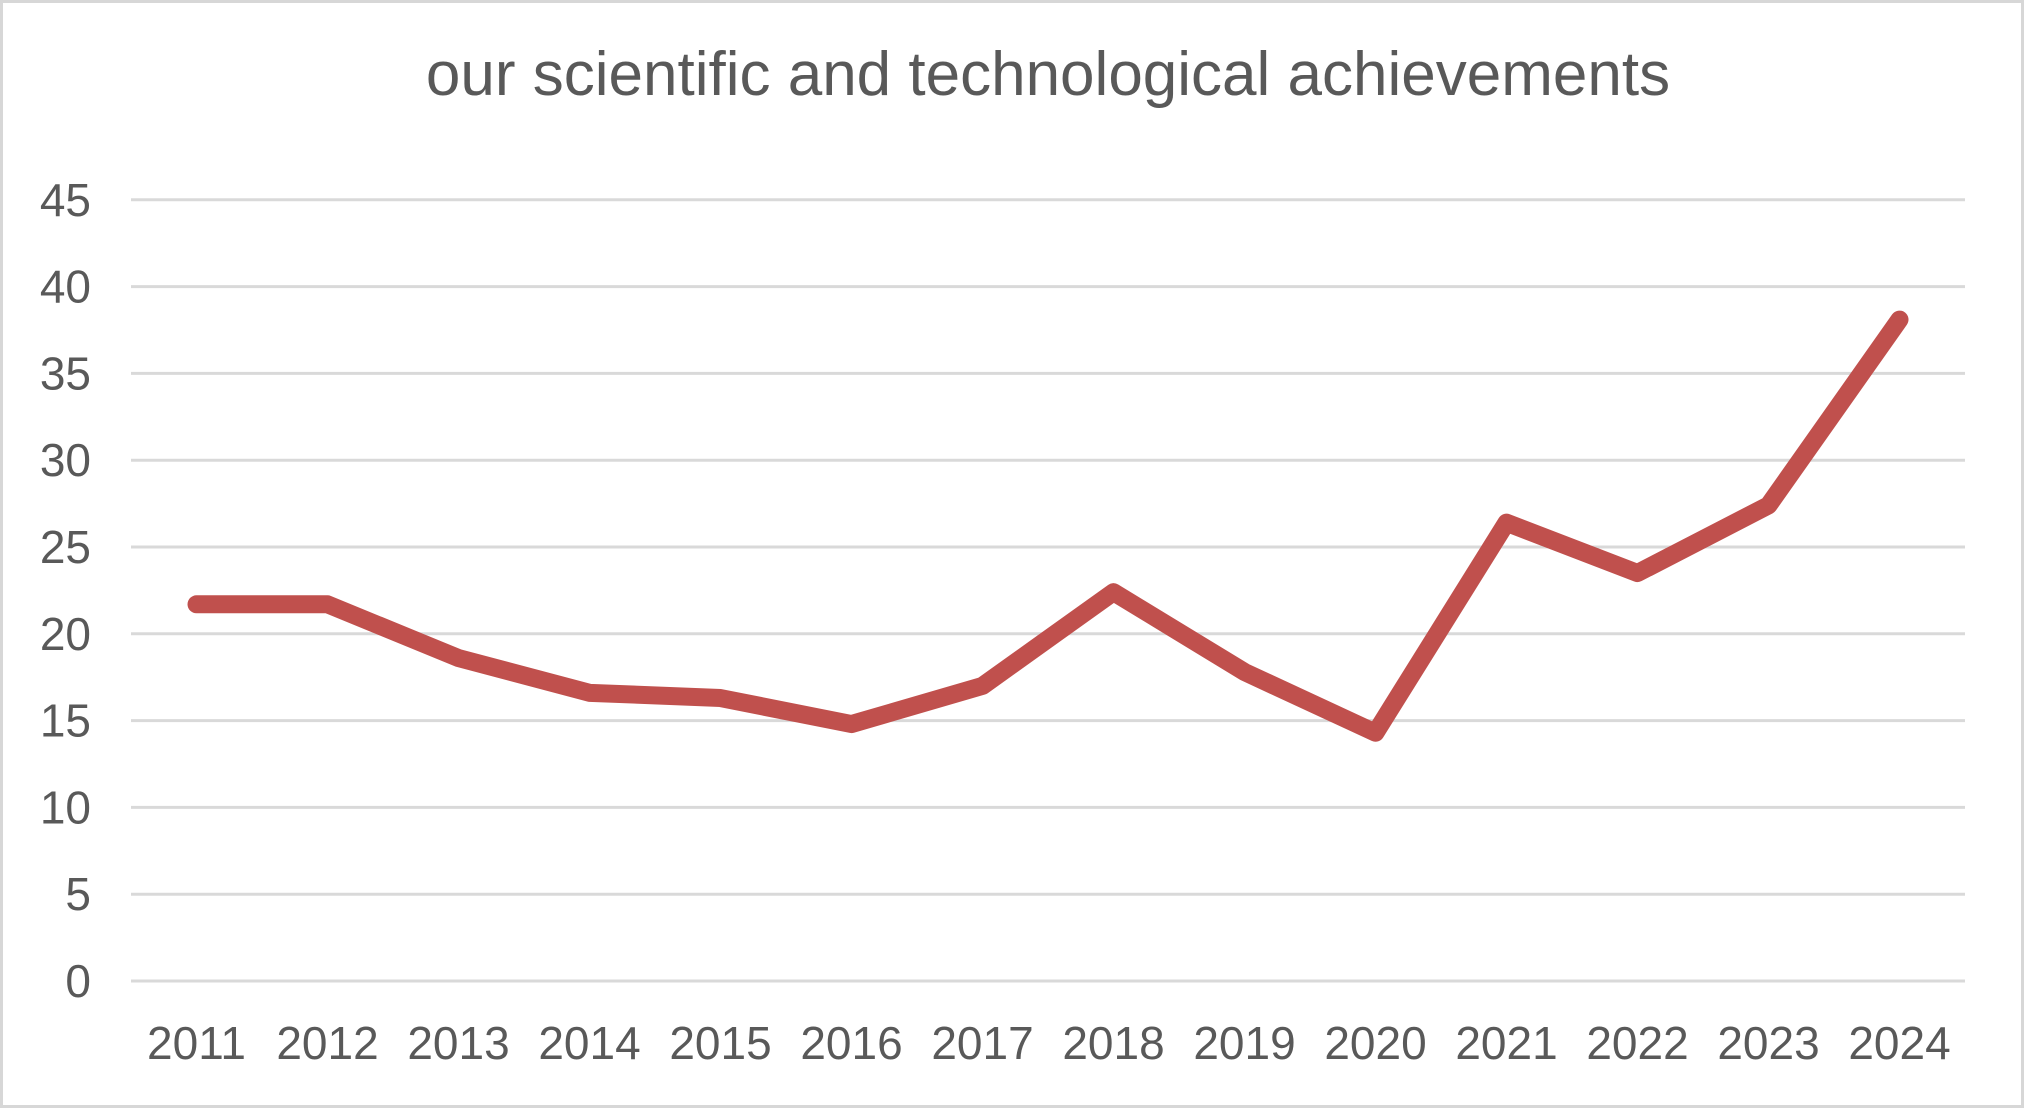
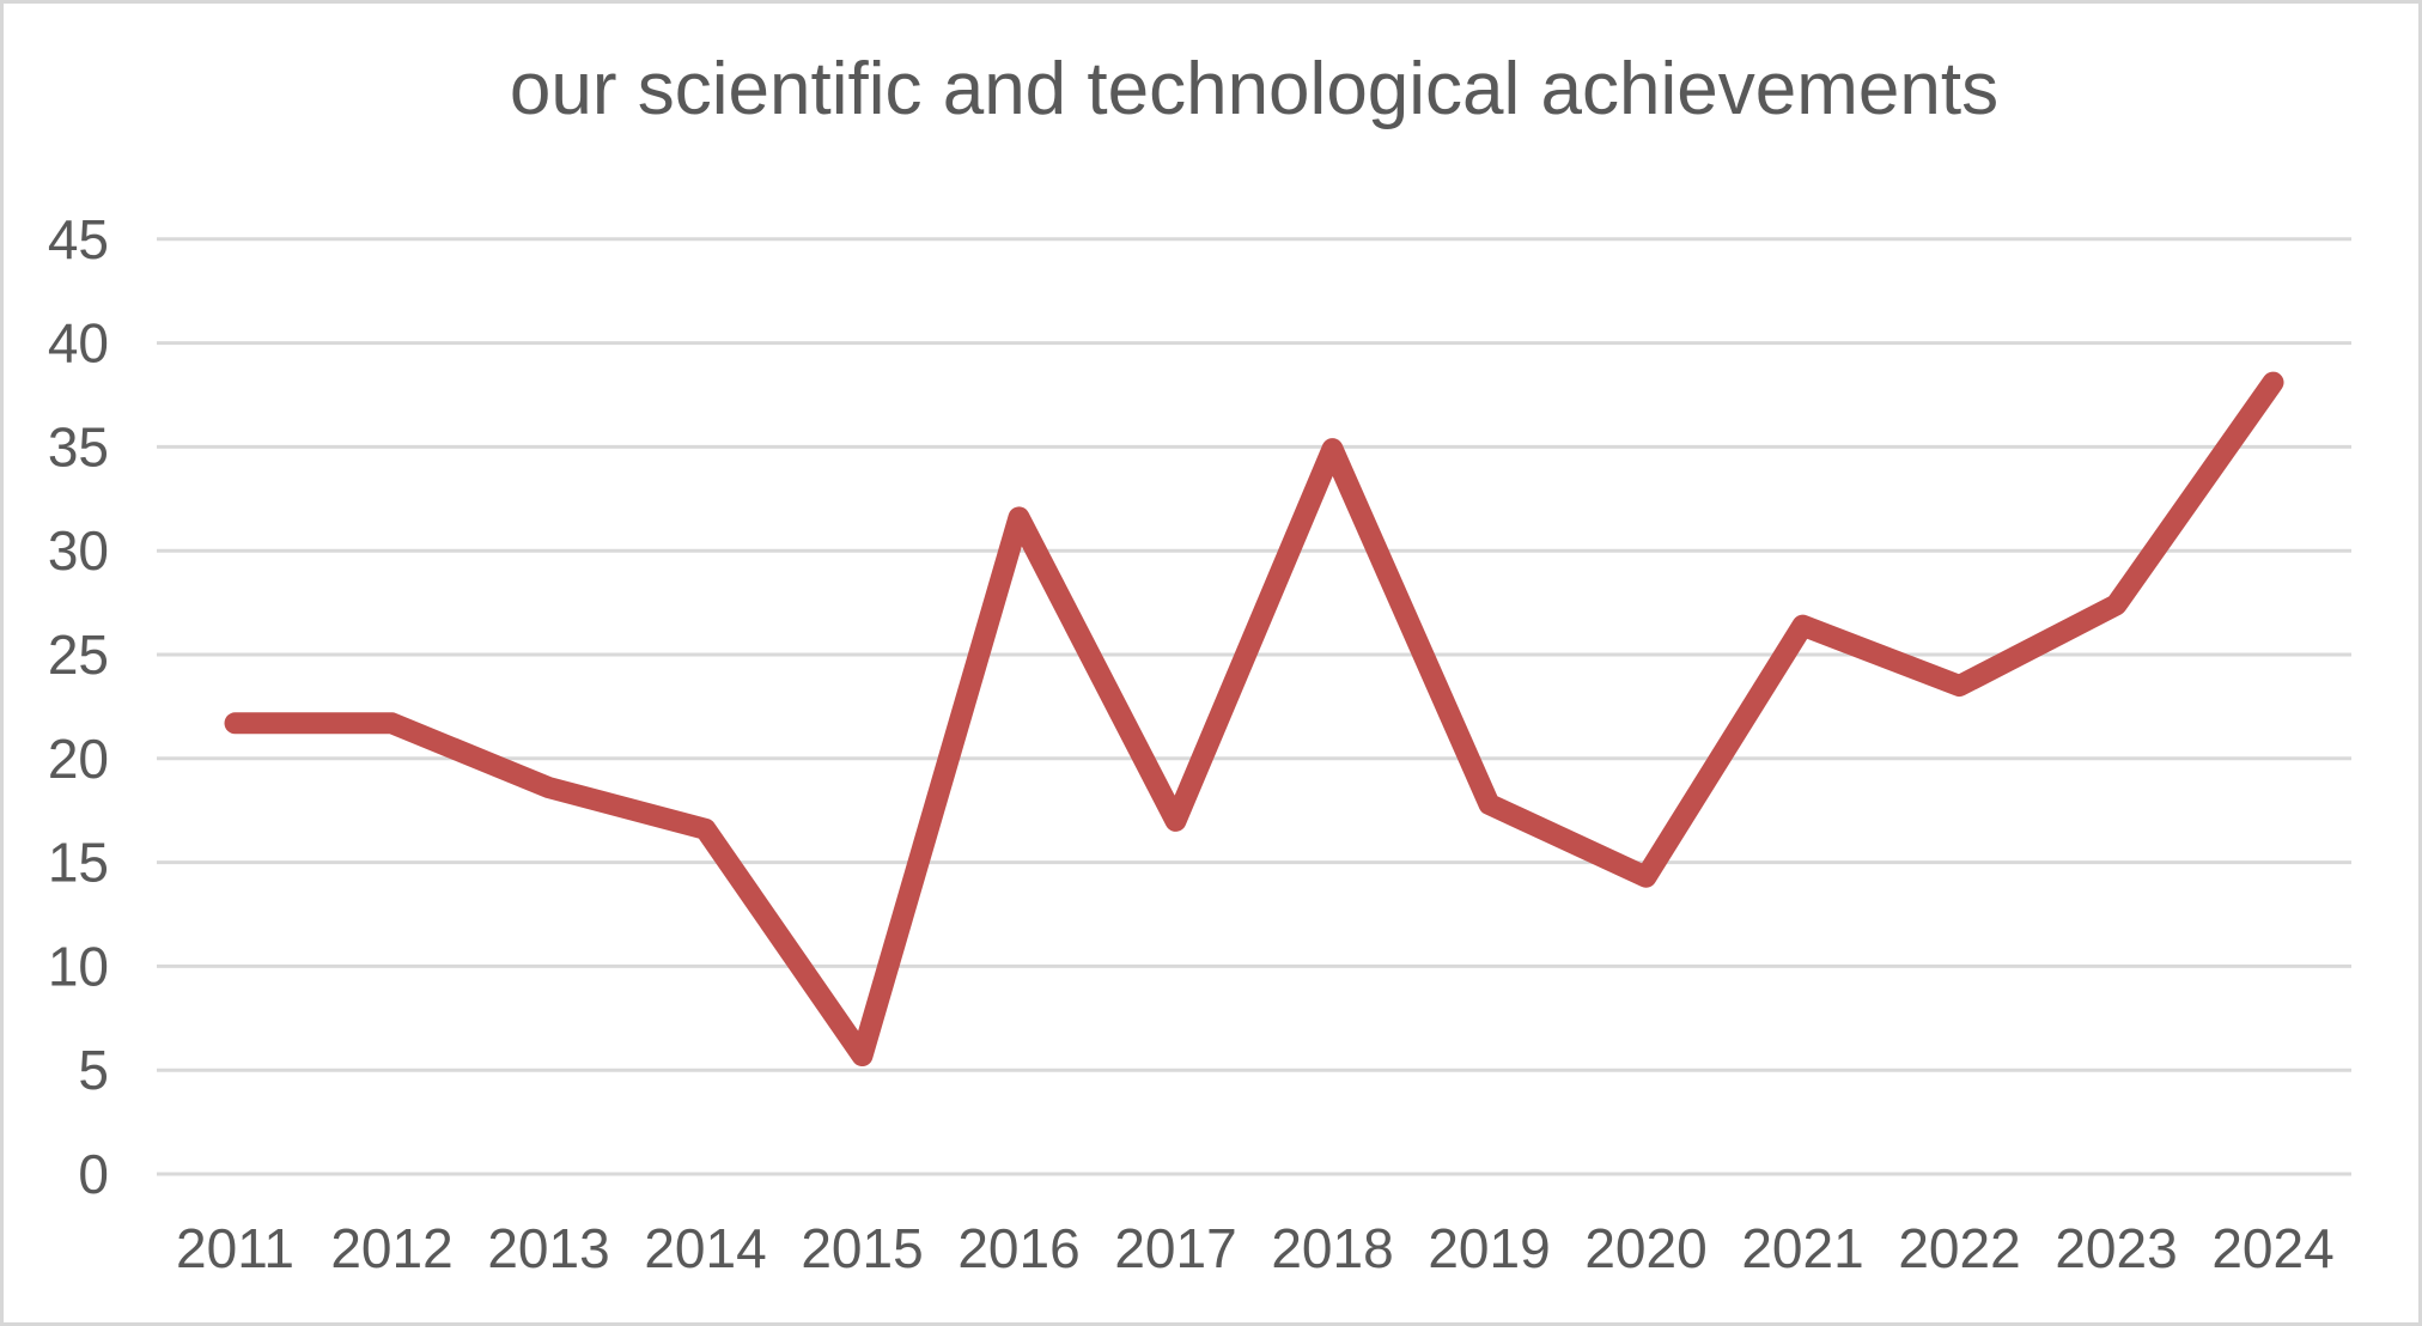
2015: 16.3 -> 5.7
2016: 14.8 -> 31.6
2018: 22.4 -> 34.9
